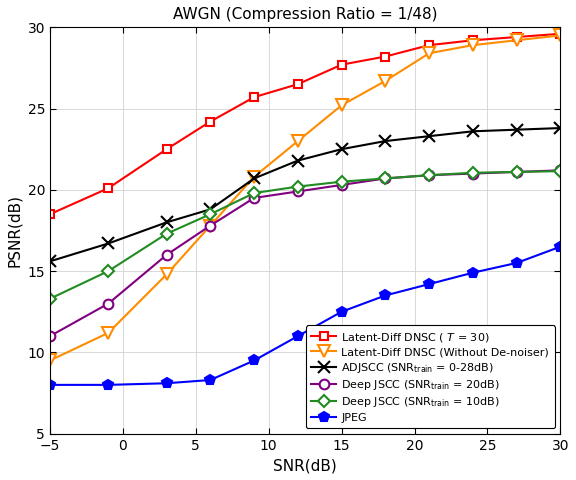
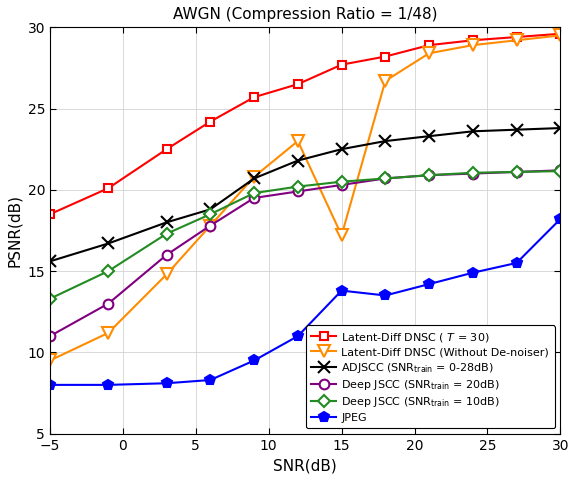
Latent-Diff DNSC (Without De-noiser)/15: 25.2 -> 17.2
JPEG/15: 12.5 -> 13.8
JPEG/30: 16.5 -> 18.2
